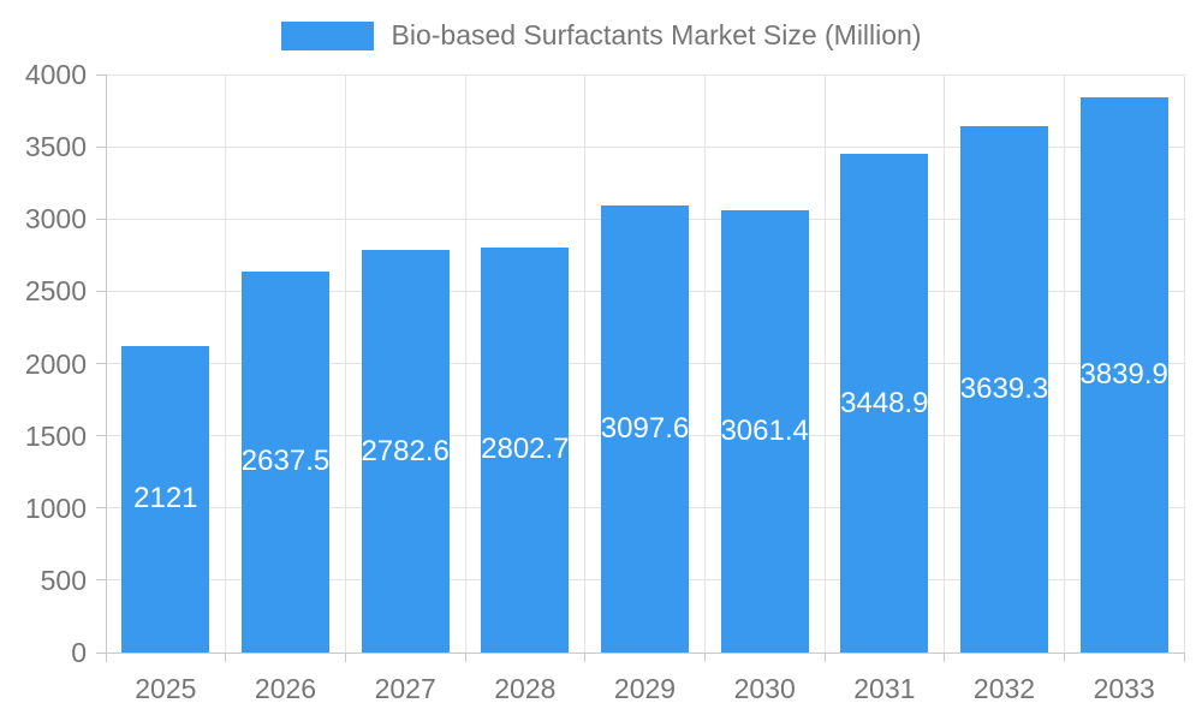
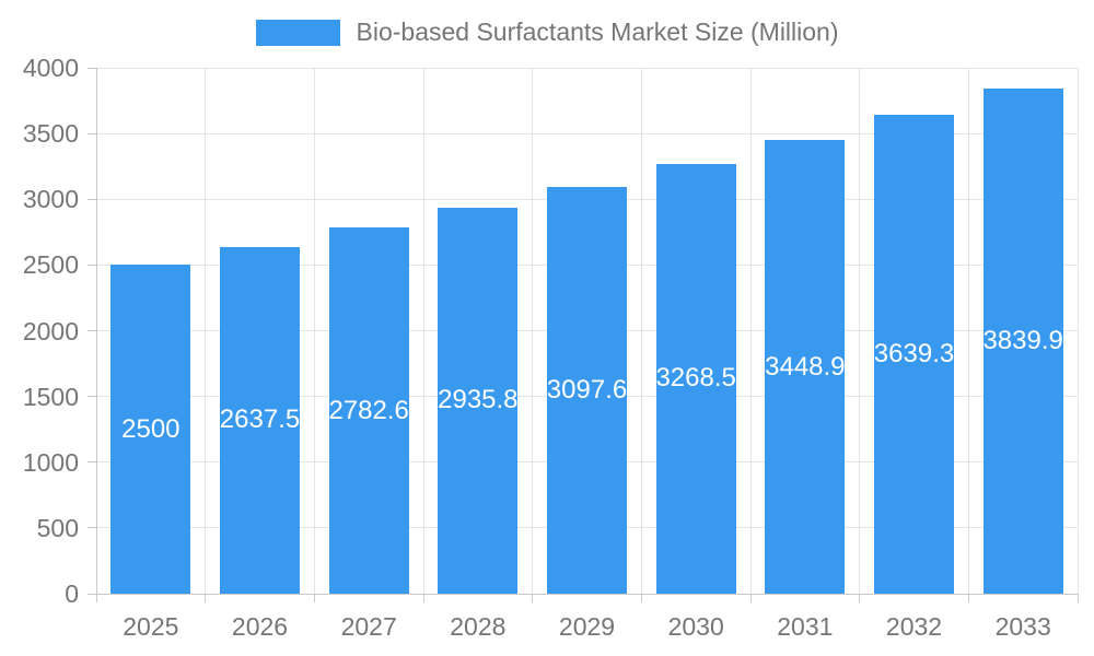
2025: 2121 -> 2500
2028: 2802.7 -> 2935.8
2030: 3061.4 -> 3268.5
